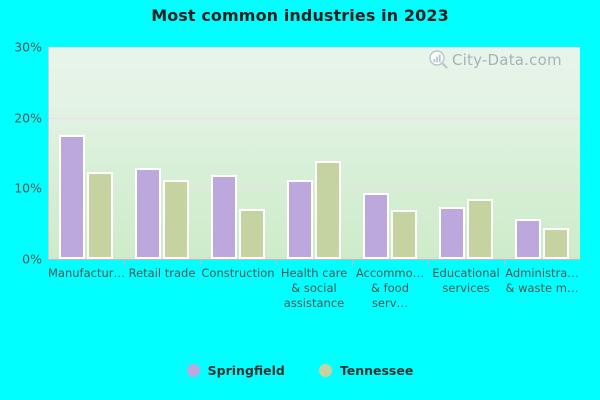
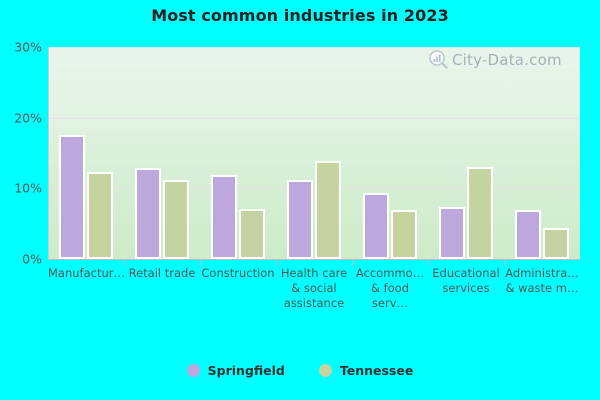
Tennessee/Educational services: 8% -> 13%
Springfield/Administra… & waste m…: 6% -> 7%
